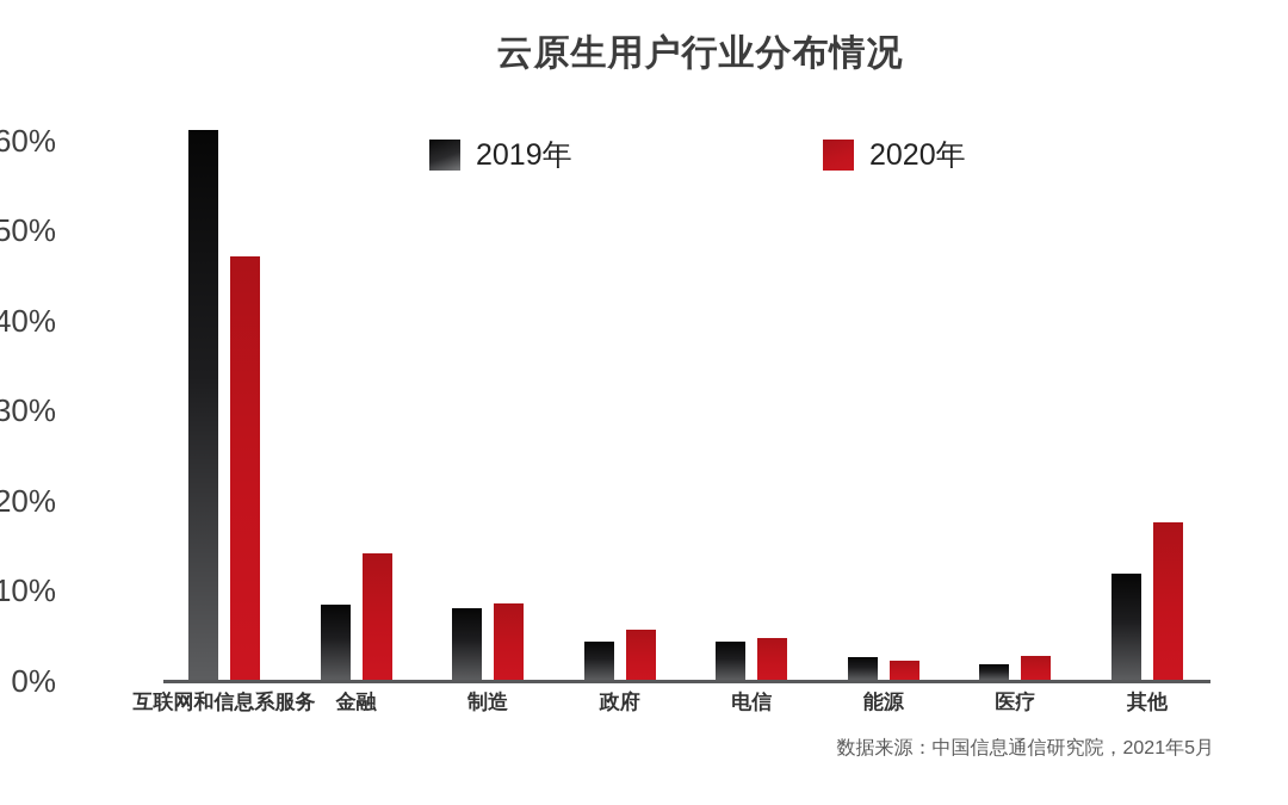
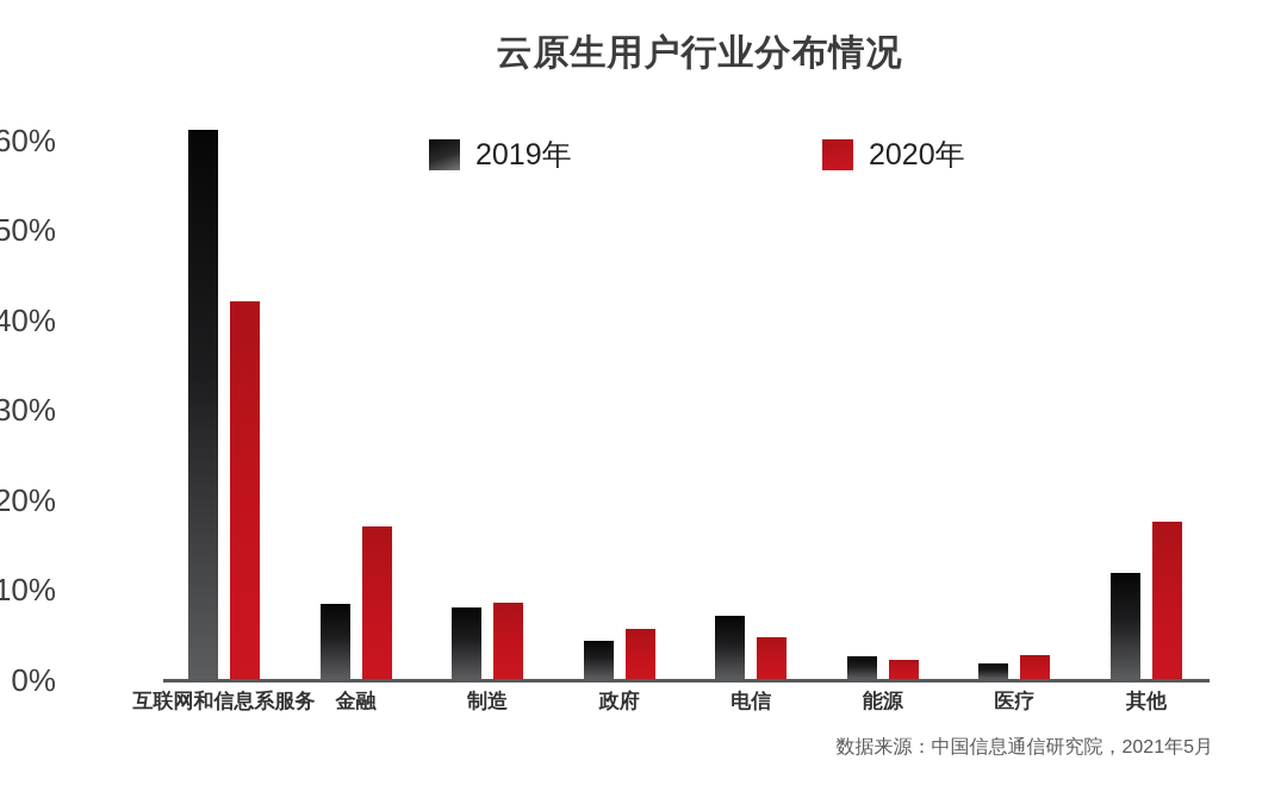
2020年/互联网和信息系服务: 47% -> 42%
2020年/金融: 14% -> 17%
2019年/电信: 4% -> 7%
